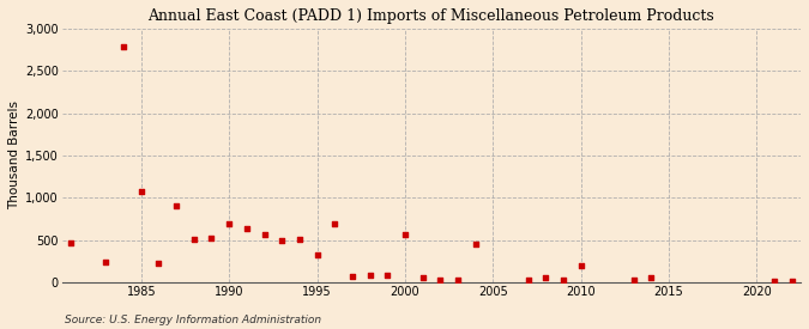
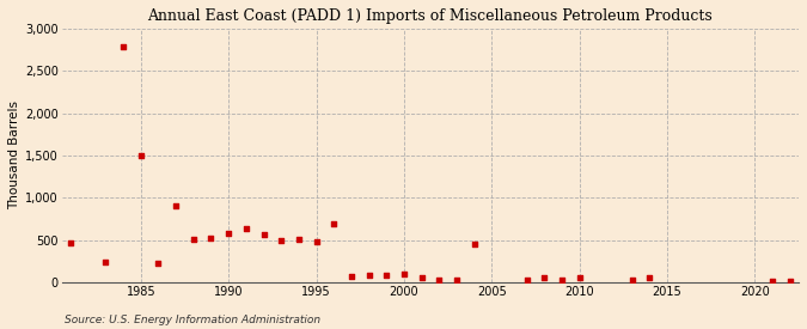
1985: 1,080 -> 1,500
1990: 700 -> 580
1995: 320 -> 480
2000: 560 -> 100
2010: 200 -> 50
